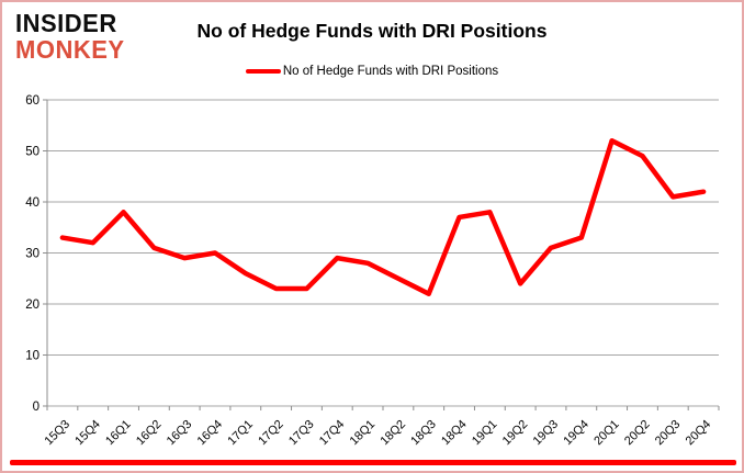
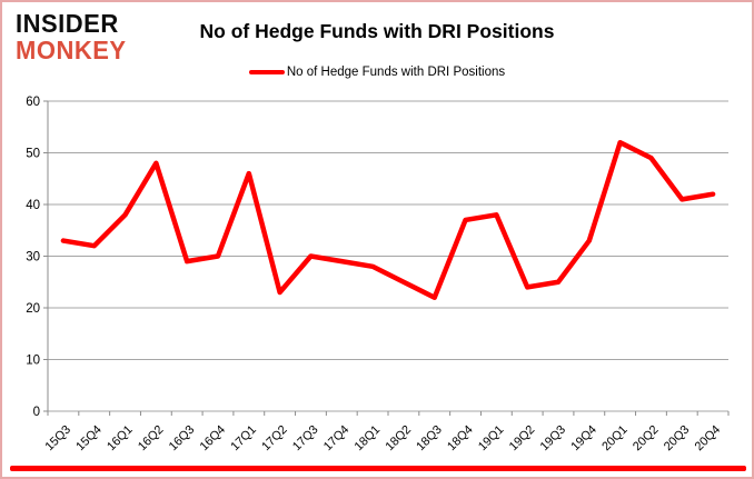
16Q2: 31 -> 48
17Q1: 26 -> 46
17Q3: 23 -> 30
19Q3: 31 -> 25
